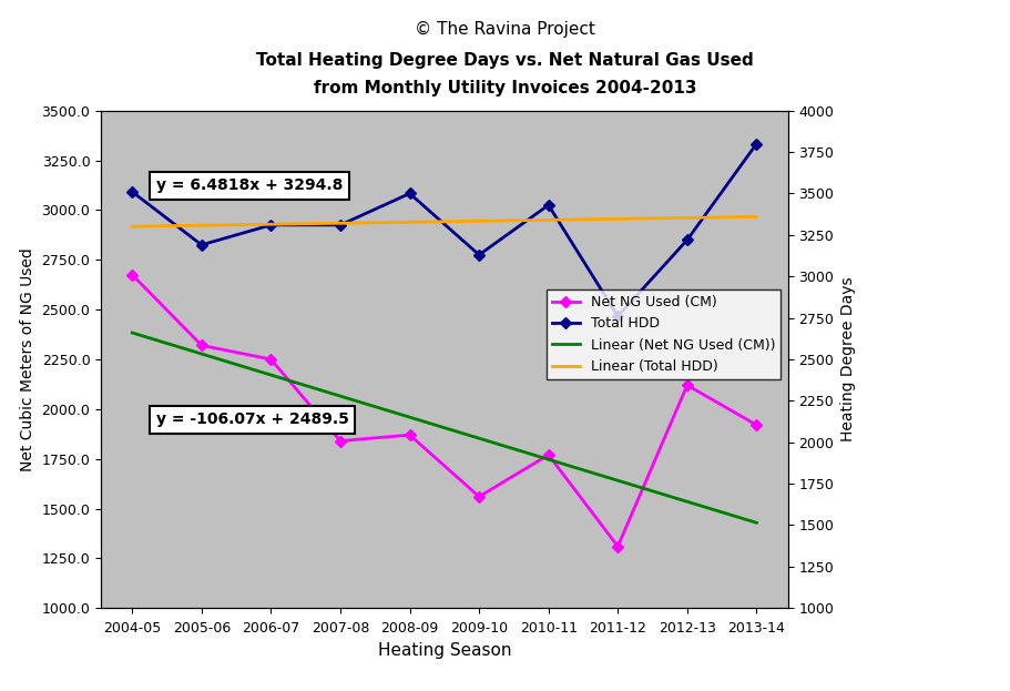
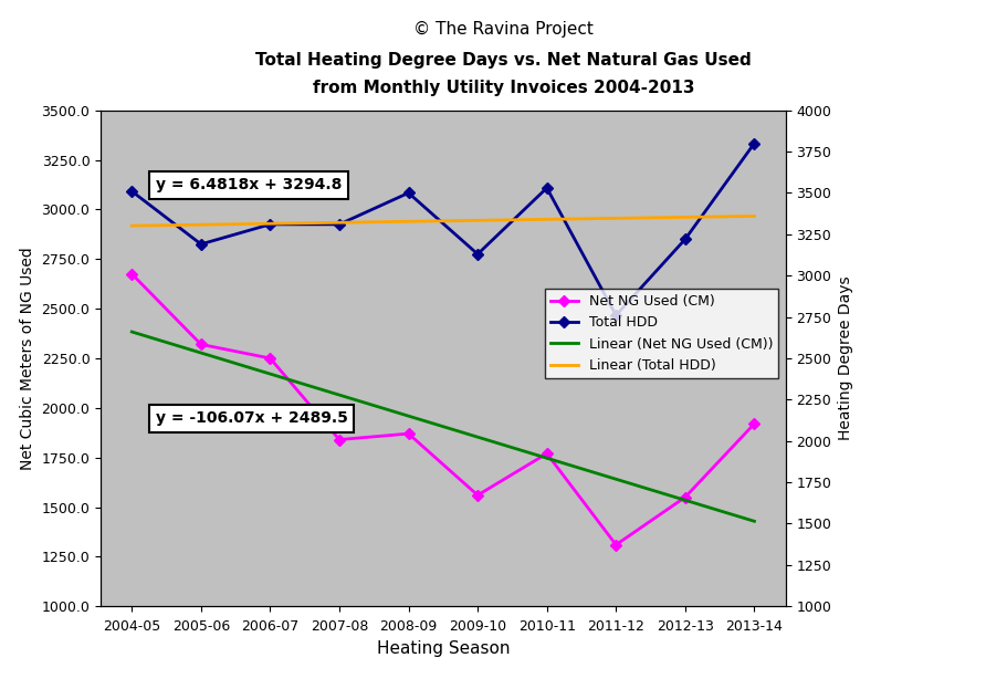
Total HDD/2010-11: 3430 -> 3530
Net NG Used (CM)/2012-13: 2120 -> 1550
